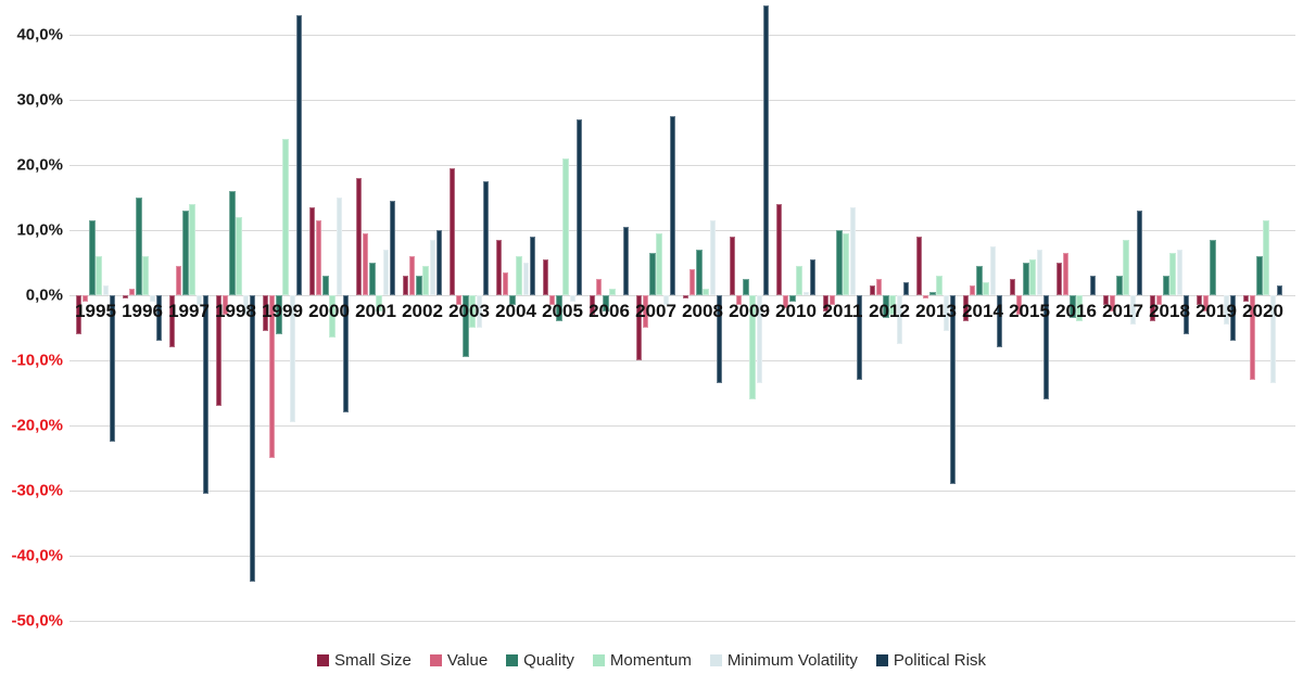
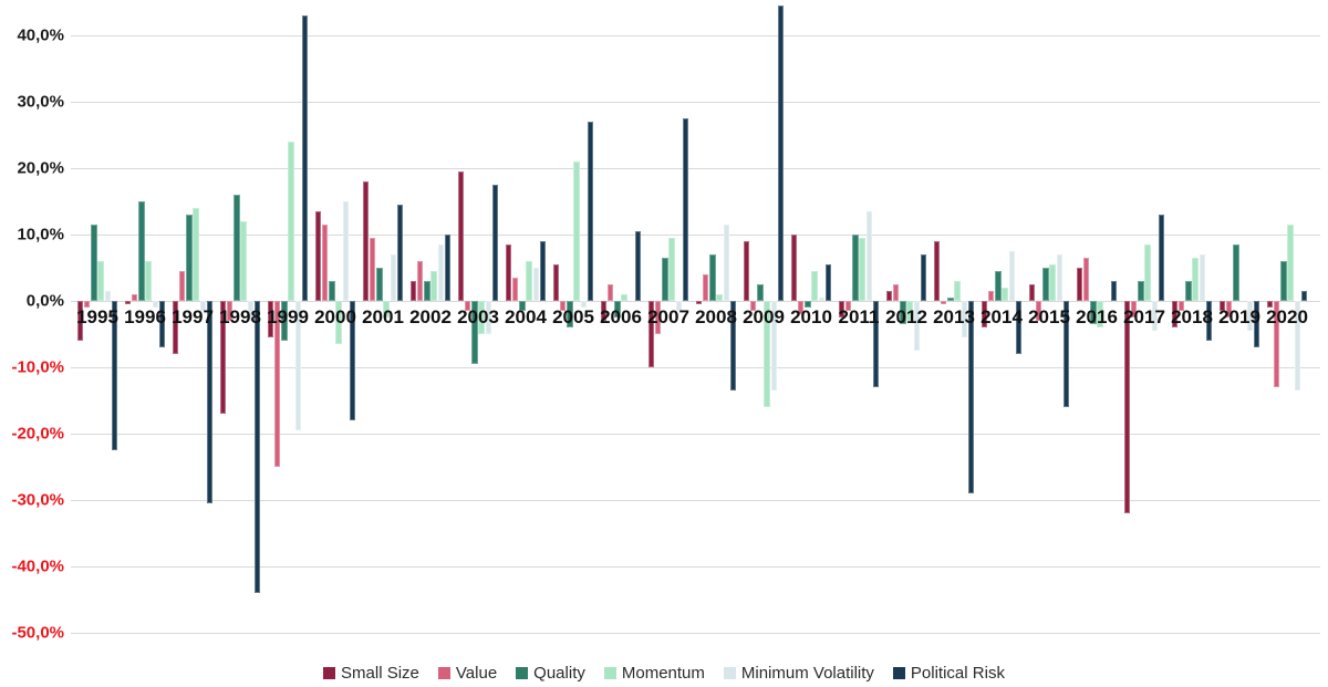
Small Size/2010: 14% -> 10%
Political Risk/2012: 2% -> 7%
Small Size/2017: -2% -> -32%
